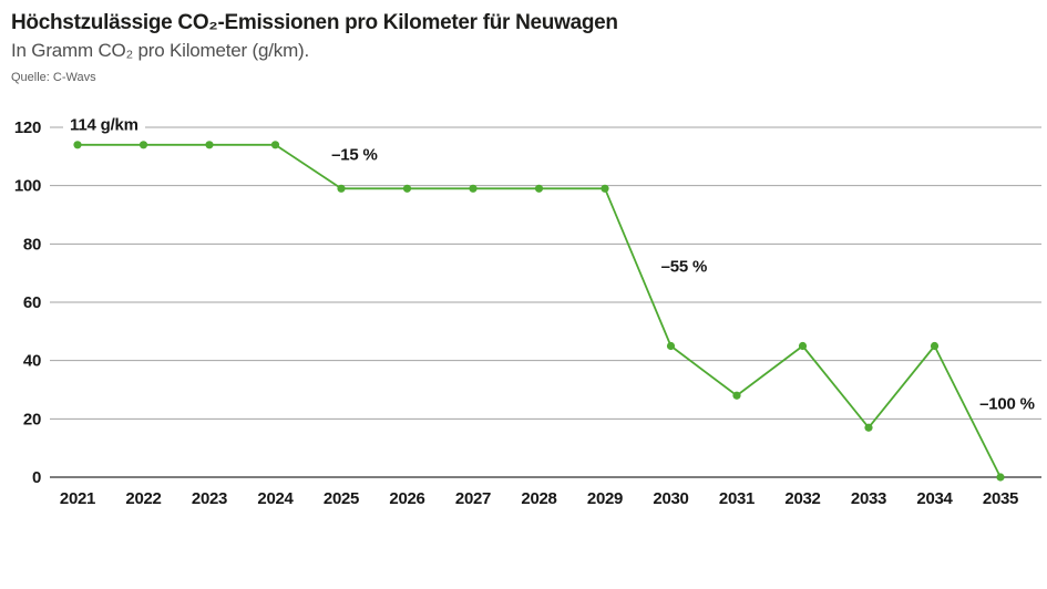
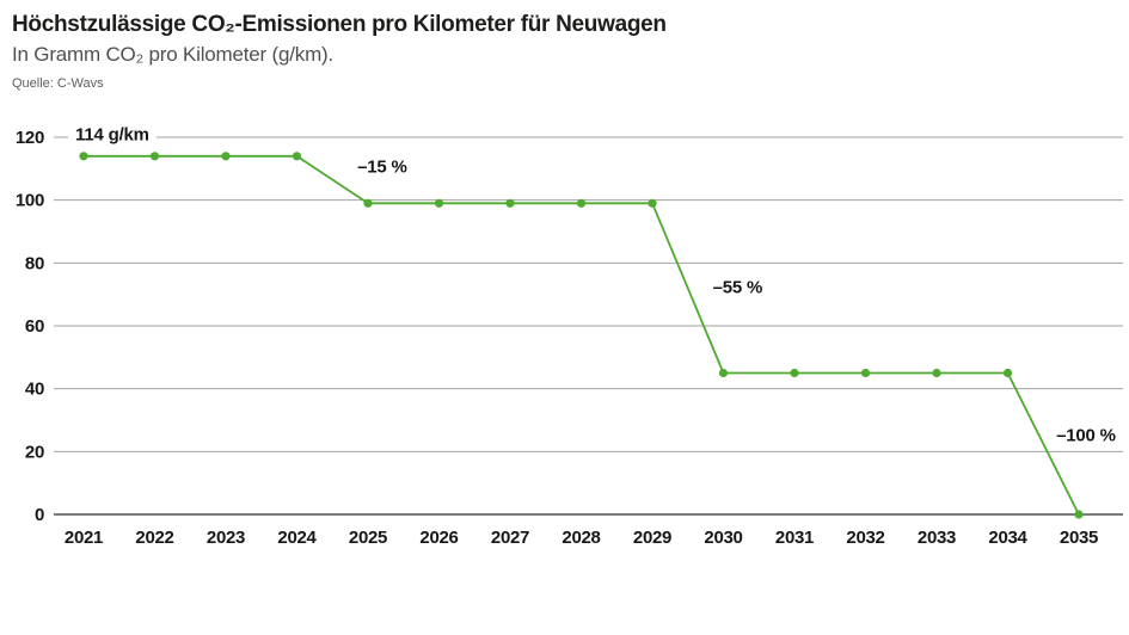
2031: 28 -> 45
2033: 17 -> 45
